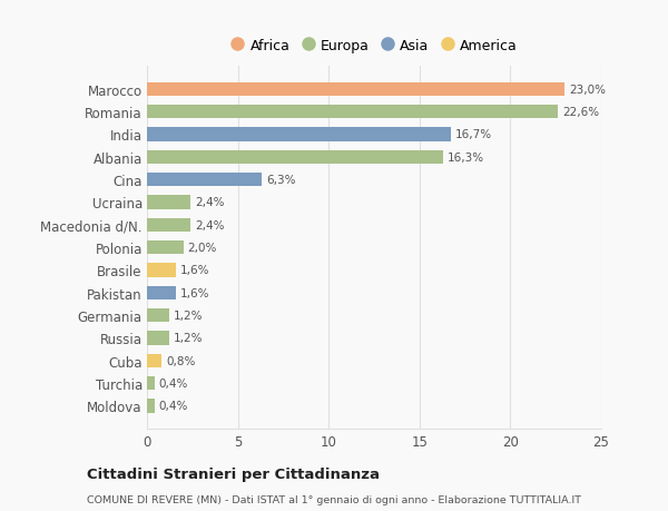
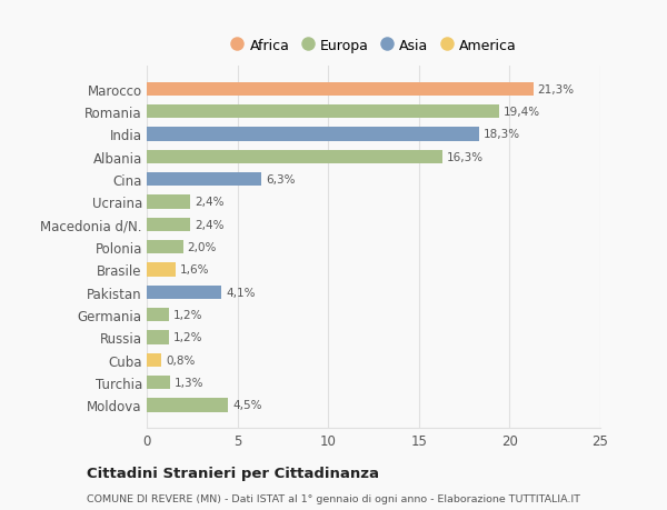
Marocco: 23,0% -> 21,3%
Romania: 22,6% -> 19,4%
India: 16,7% -> 18,3%
Pakistan: 1,6% -> 4,1%
Turchia: 0,4% -> 1,3%
Moldova: 0,4% -> 4,5%
